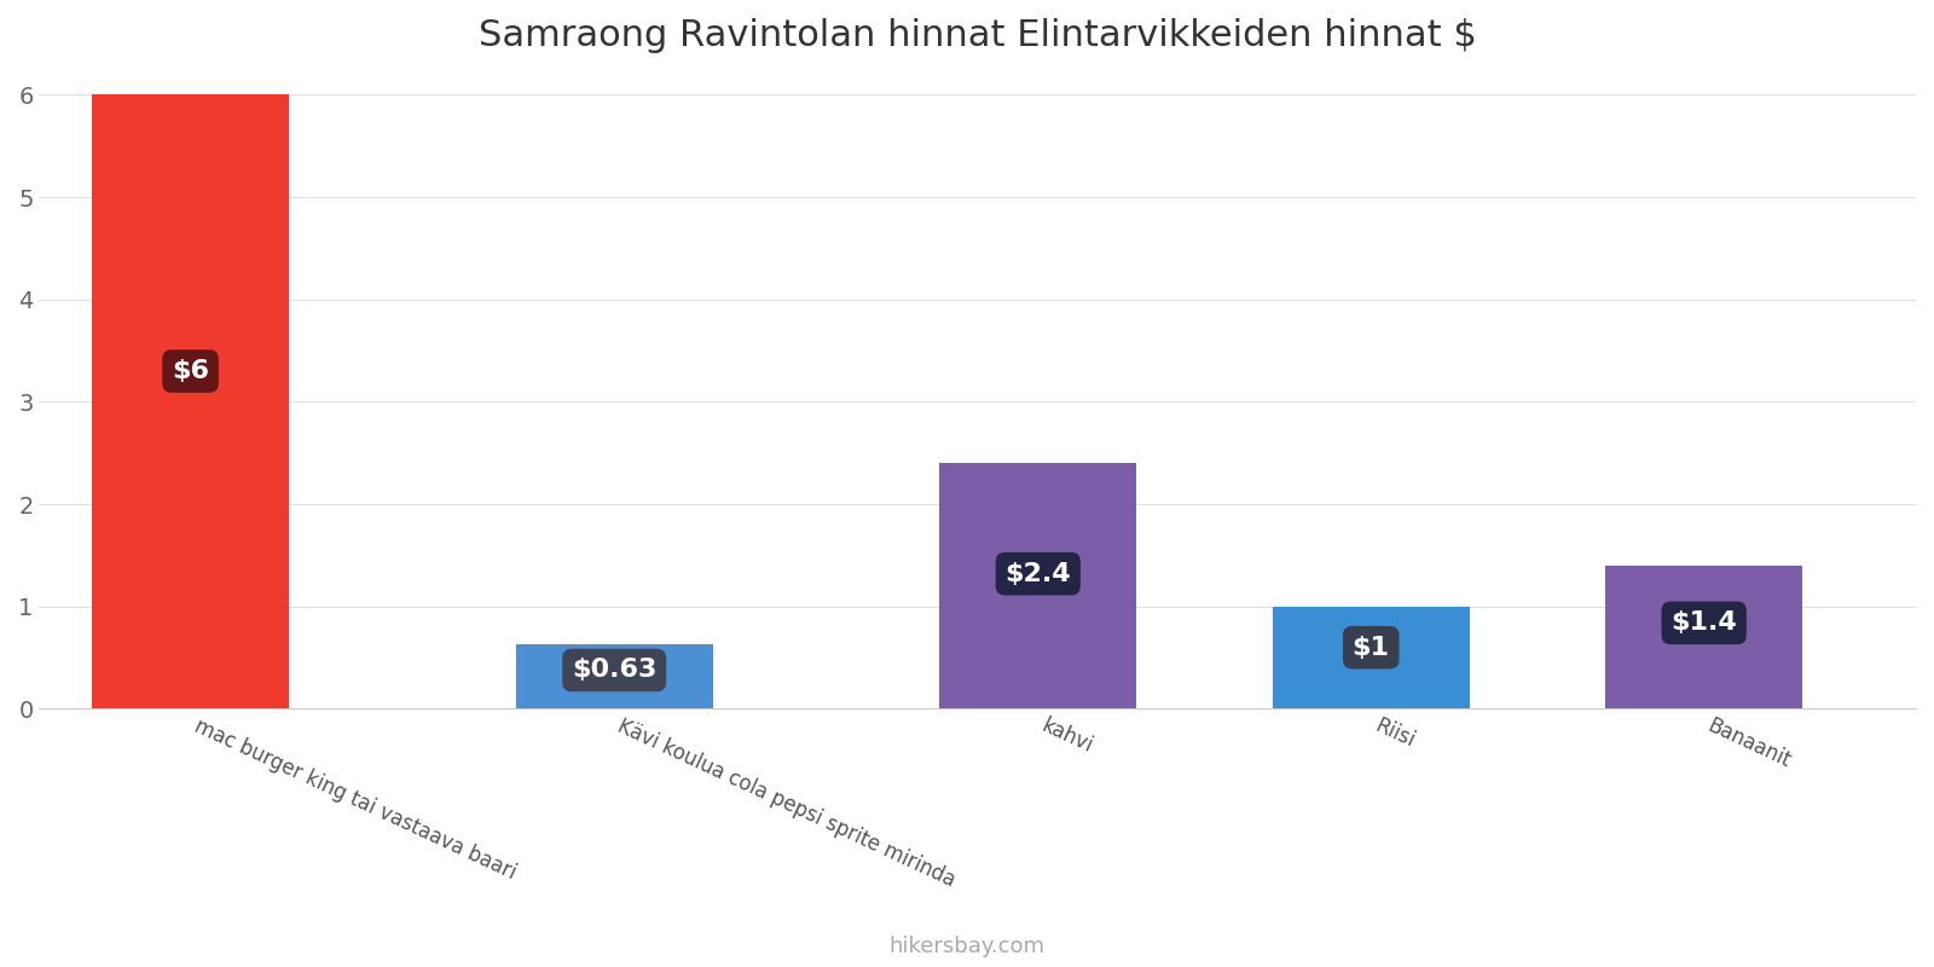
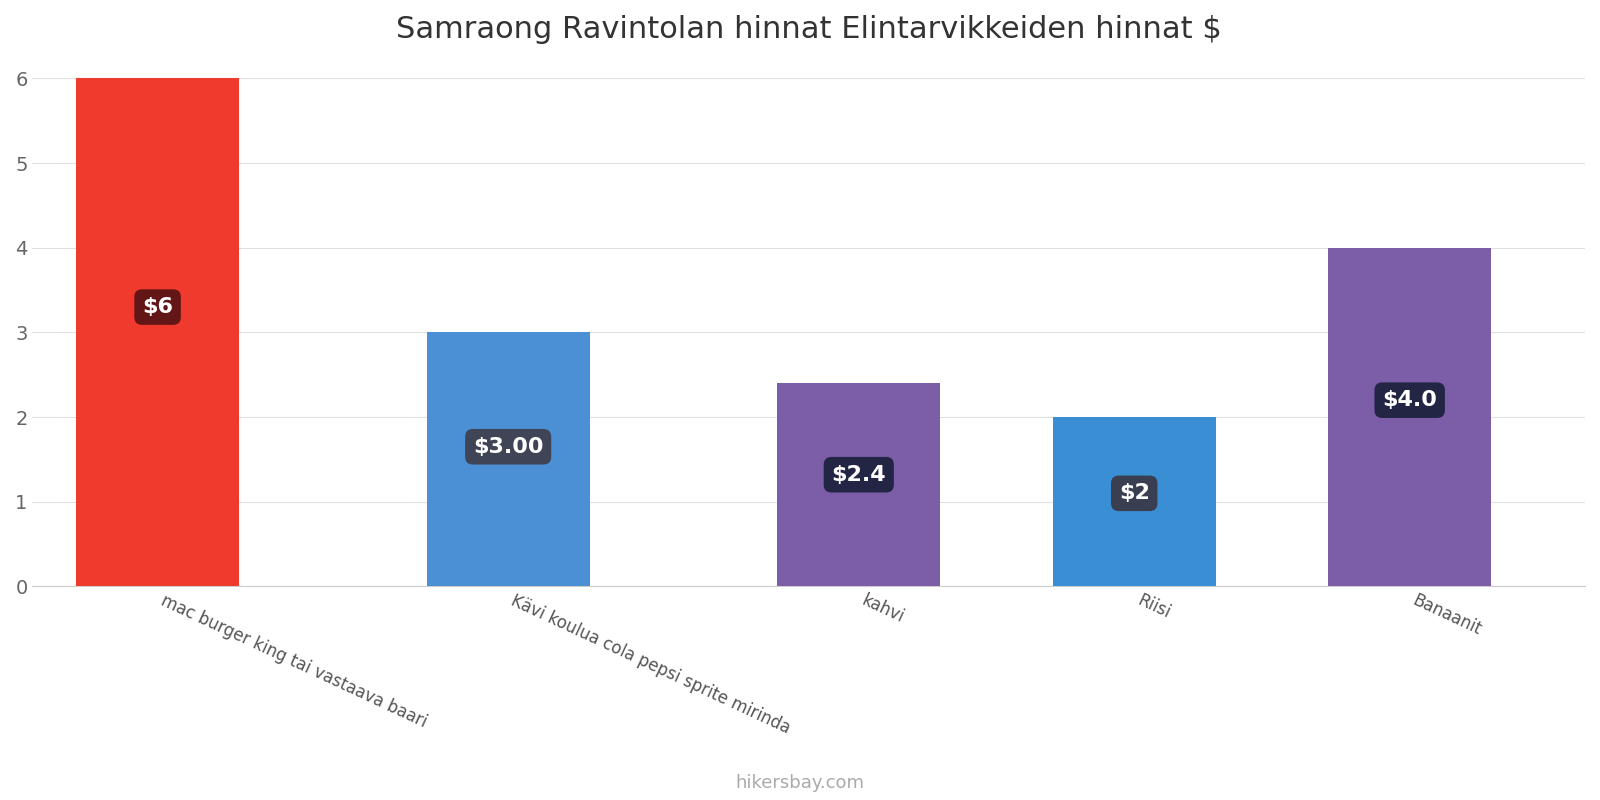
Kävi koulua cola pepsi sprite mirinda: $0.63 -> $3.00
Riisi: $1 -> $2
Banaanit: $1.4 -> $4.0
